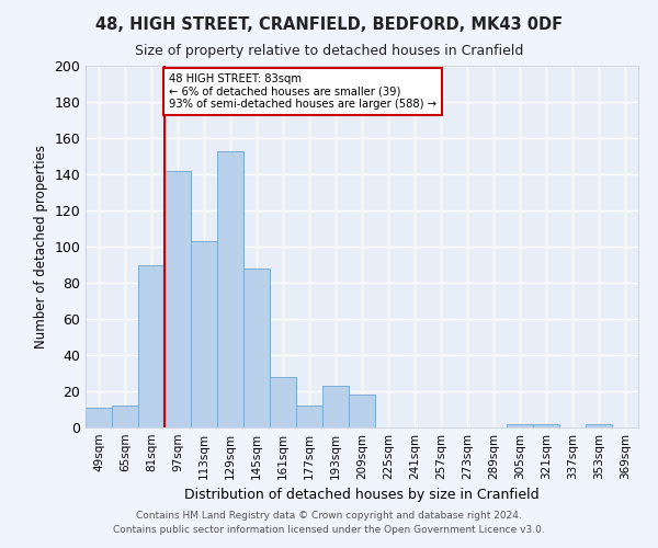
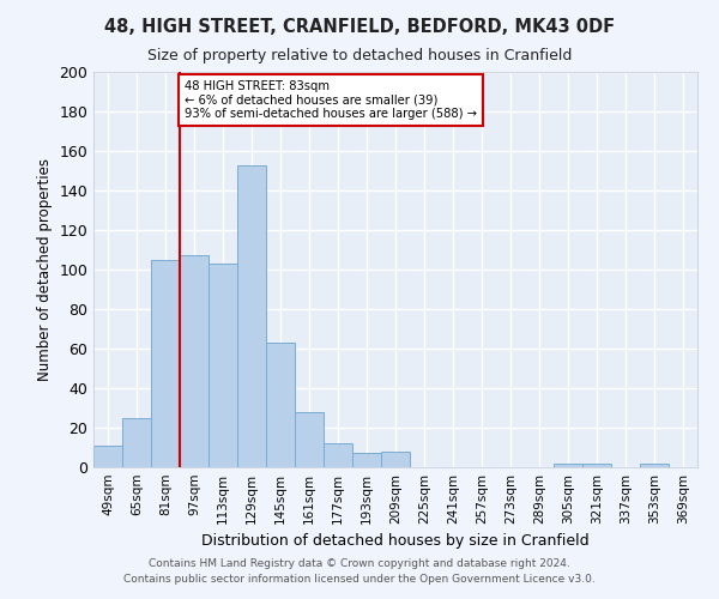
65sqm: 12 -> 25
81sqm: 90 -> 105
97sqm: 142 -> 107
145sqm: 88 -> 63
193sqm: 23 -> 7
209sqm: 18 -> 8
